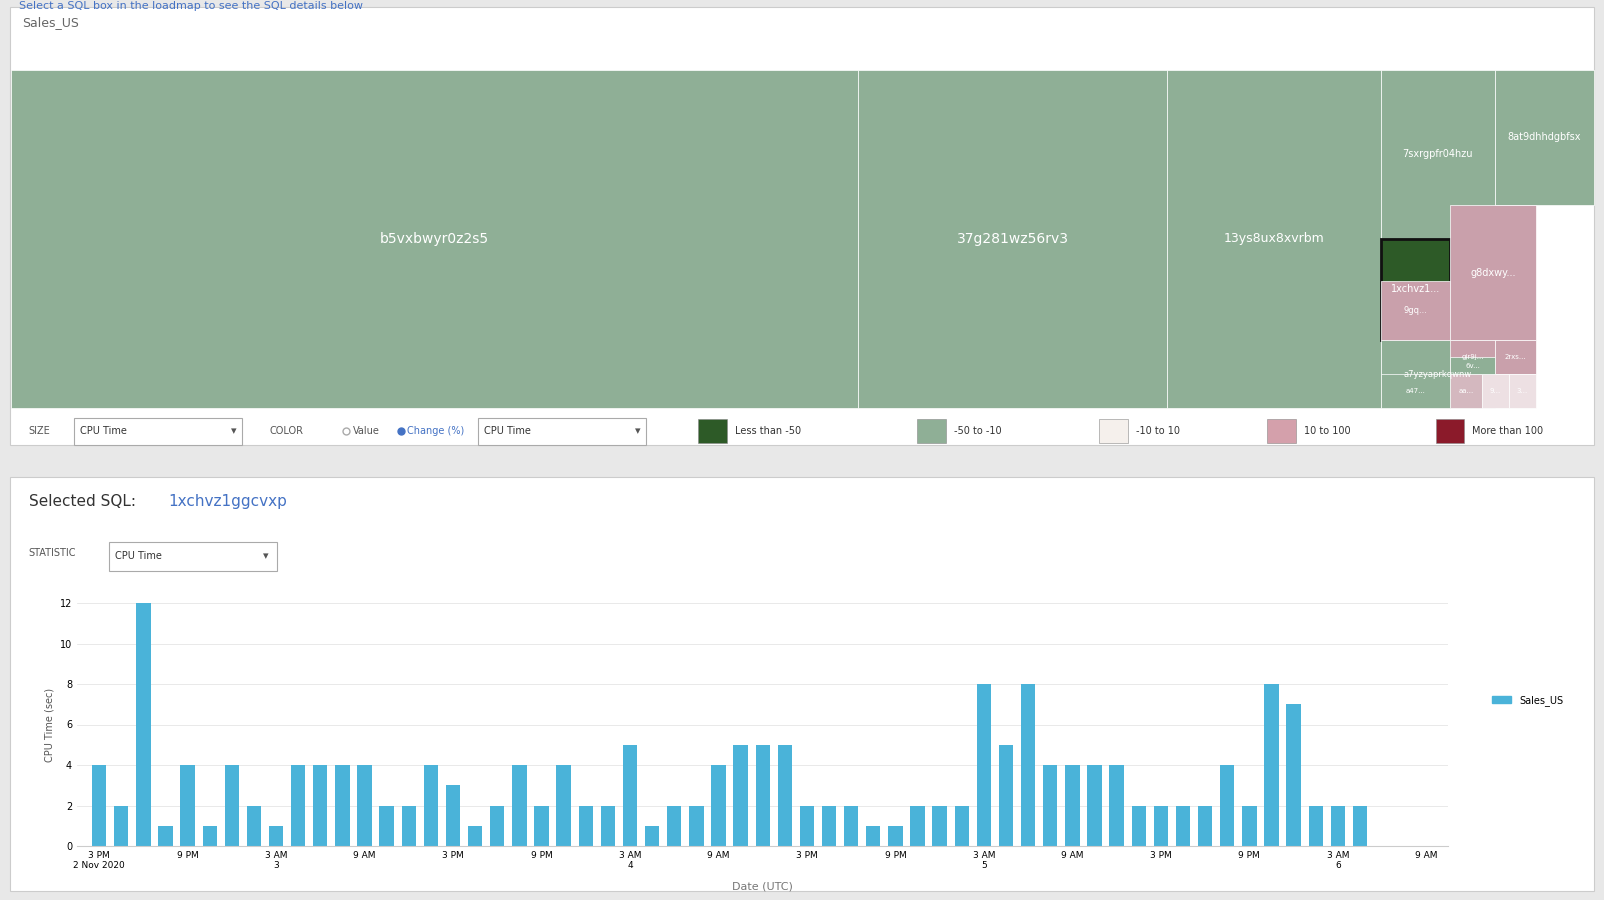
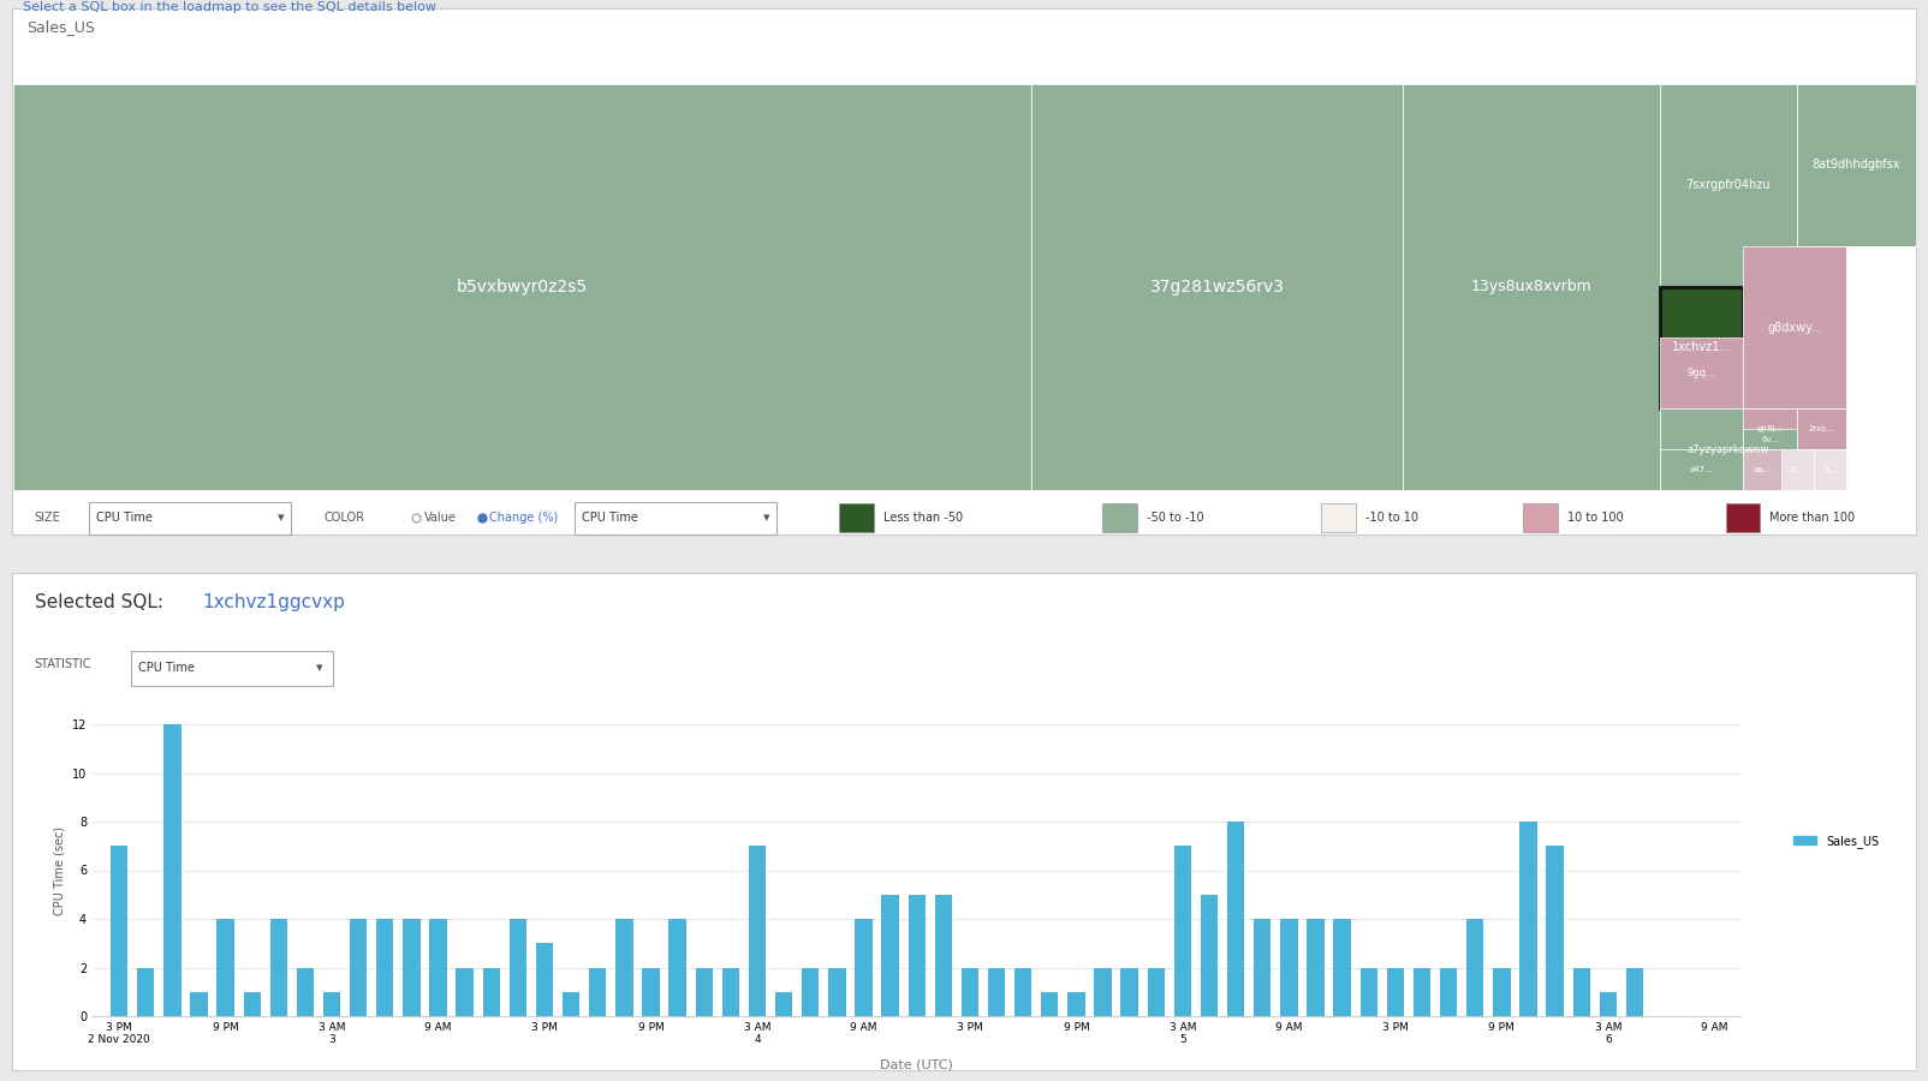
3 PM 2 Nov 2020: 4 -> 7
3 AM 4: 5 -> 7
3 AM 5: 8 -> 7
3 AM 6: 2 -> 1
